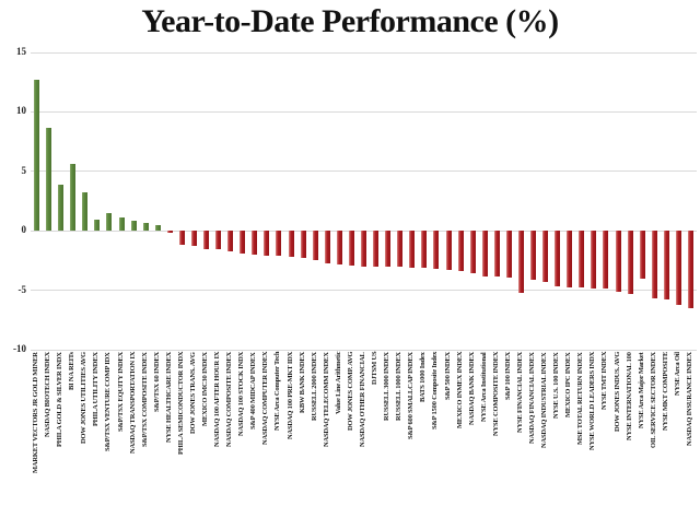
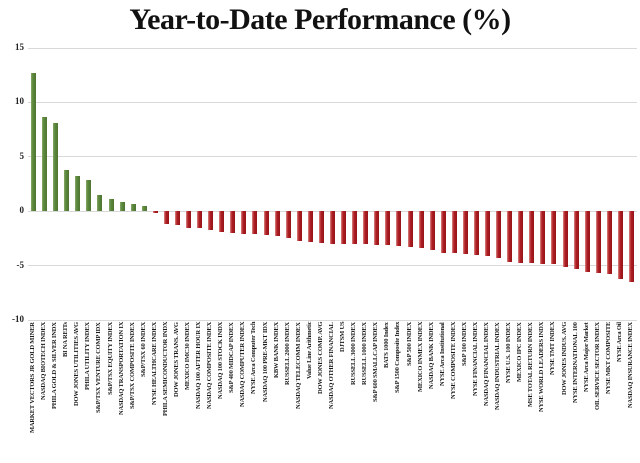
PHILA GOLD & SILVER INDX: 3.9 -> 8.1
BI NA REITs: 5.6 -> 3.8
PHILA UTILITY INDEX: 0.9 -> 2.9
NYSE FINANCIAL INDEX: -5.2 -> -4.0
NYSE Arca Major Market: -4.0 -> -5.5
